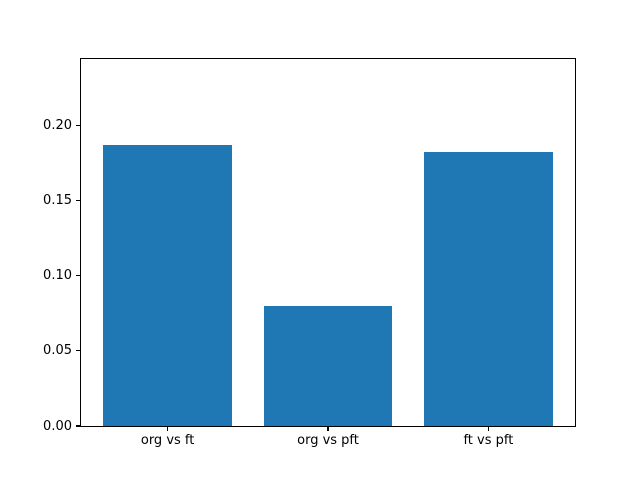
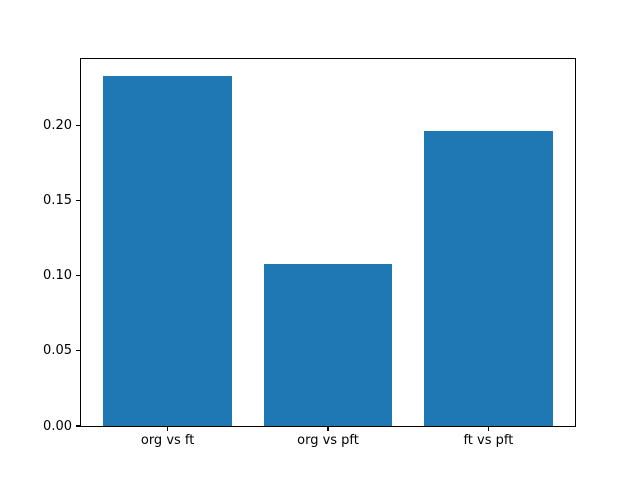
org vs ft: 0.187 -> 0.233
org vs pft: 0.080 -> 0.108
ft vs pft: 0.182 -> 0.197
